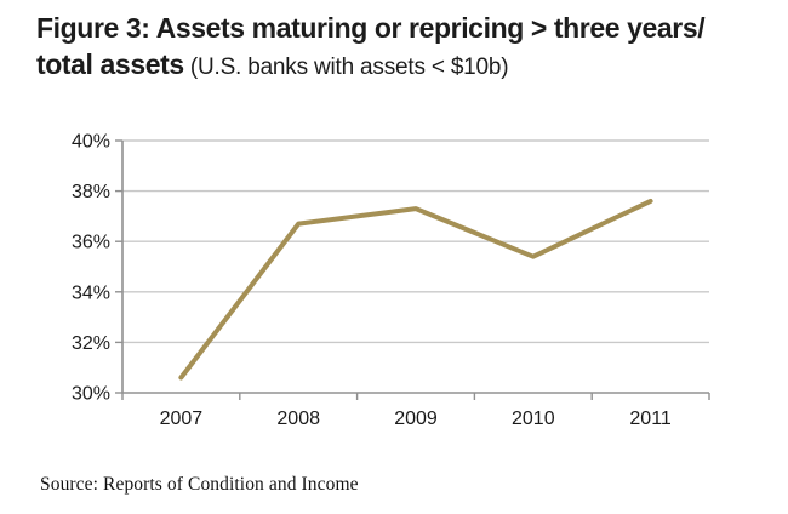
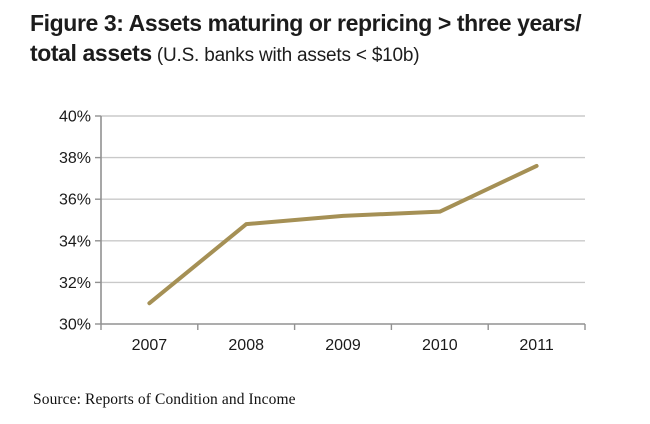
2007: 30.6% -> 31.0%
2008: 36.7% -> 34.8%
2009: 37.3% -> 35.2%
